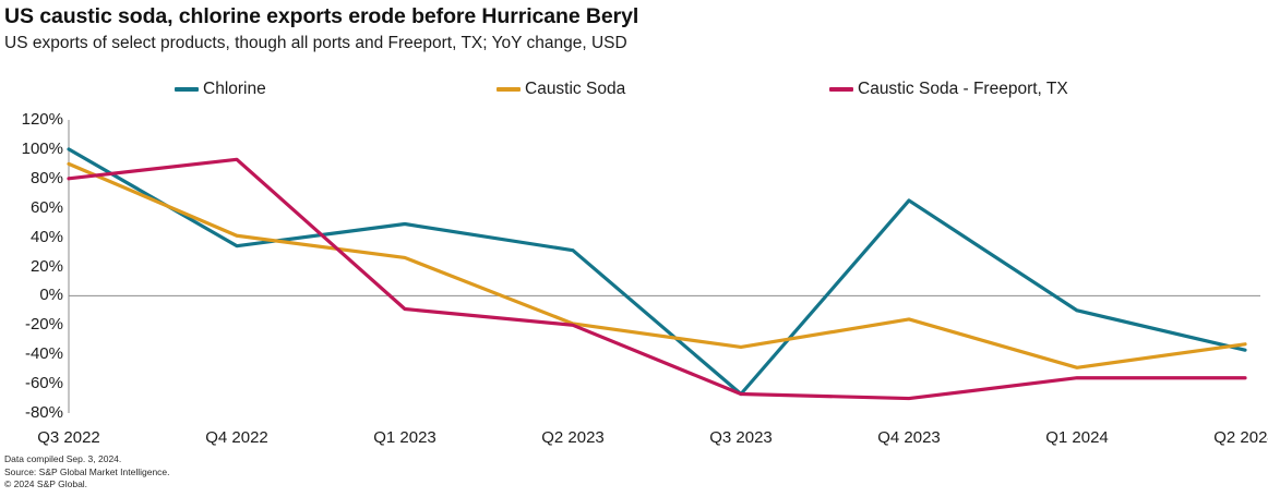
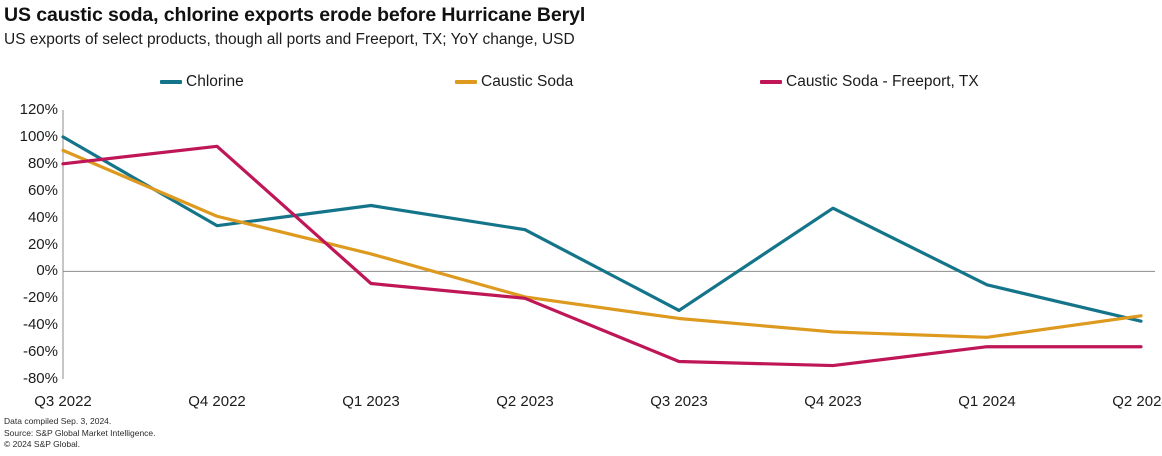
Caustic Soda/Q1 2023: 26% -> 13%
Chlorine/Q3 2023: -67% -> -29%
Chlorine/Q4 2023: 65% -> 47%
Caustic Soda/Q4 2023: -16% -> -45%
